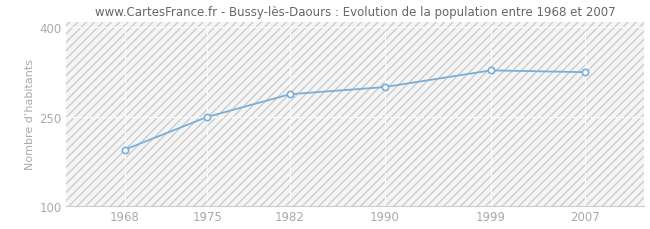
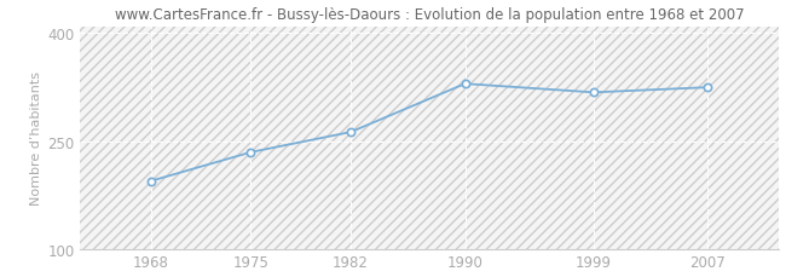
1975: 250 -> 235
1982: 288 -> 263
1990: 300 -> 330
1999: 328 -> 318
